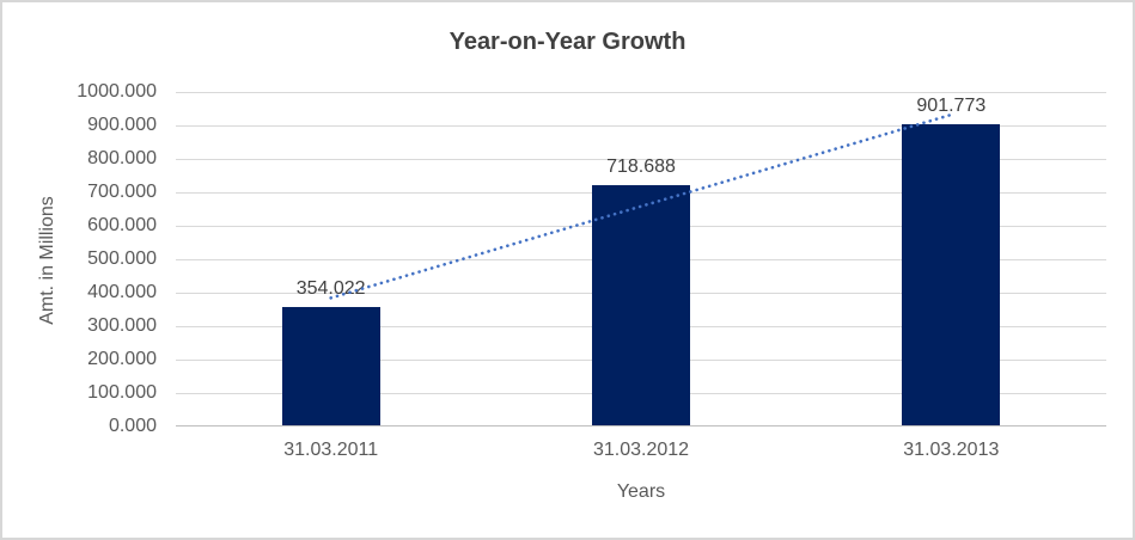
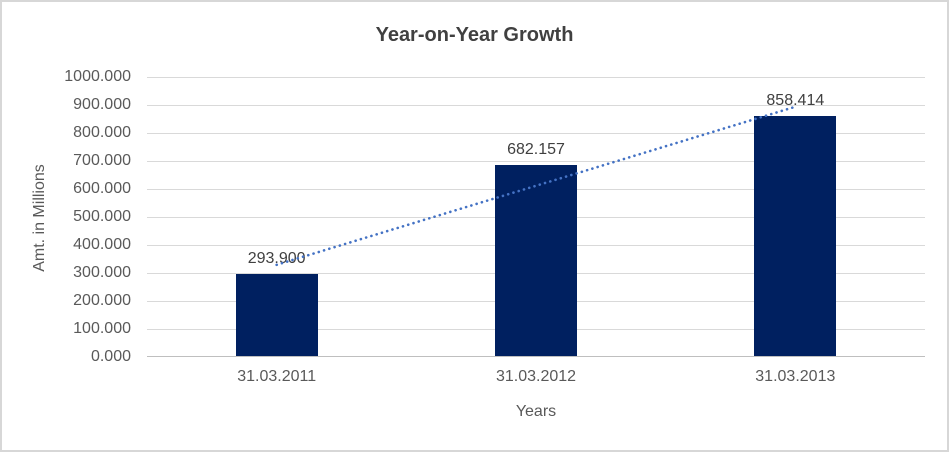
31.03.2011: 354.022 -> 293.900
31.03.2012: 718.688 -> 682.157
31.03.2013: 901.773 -> 858.414
